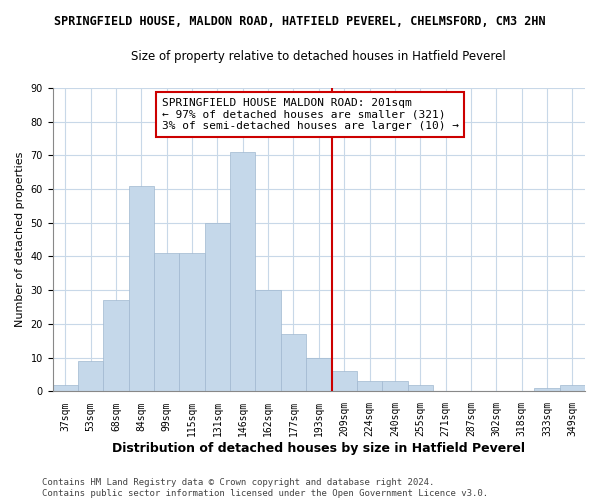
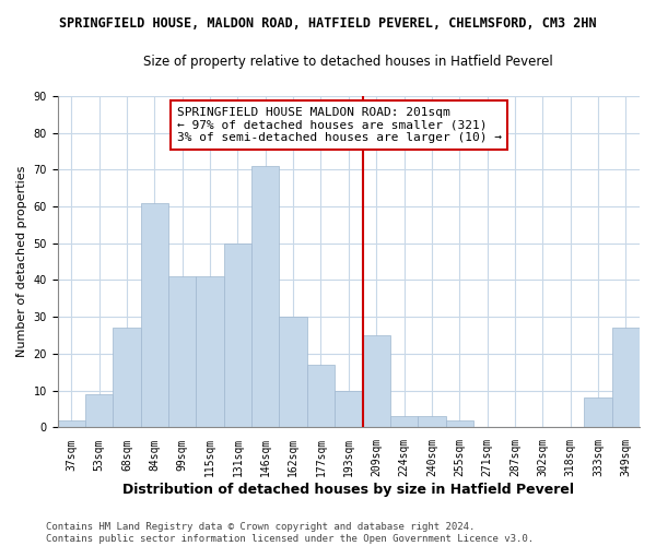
209sqm: 6 -> 25
333sqm: 1 -> 8
349sqm: 2 -> 27
